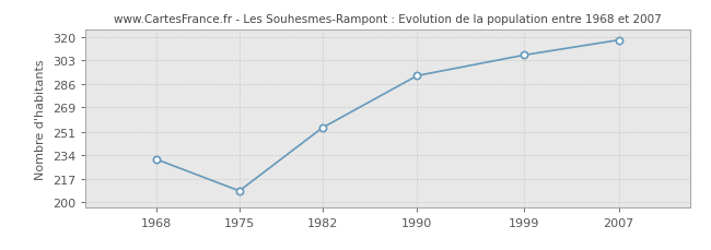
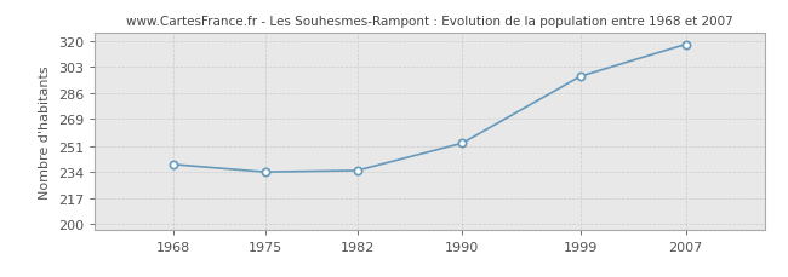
1968: 231 -> 239
1975: 208 -> 234
1982: 254 -> 235
1990: 292 -> 253
1999: 307 -> 297
